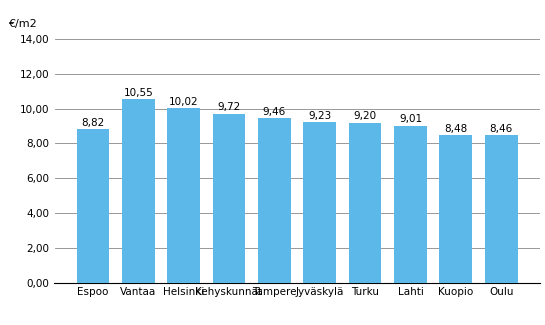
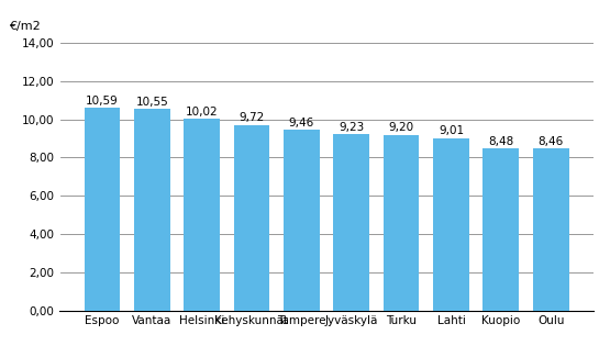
Espoo: 8,82 -> 10,59
